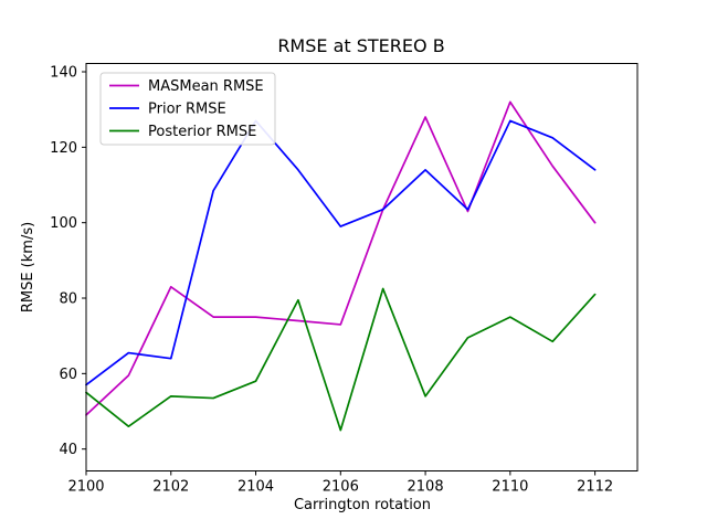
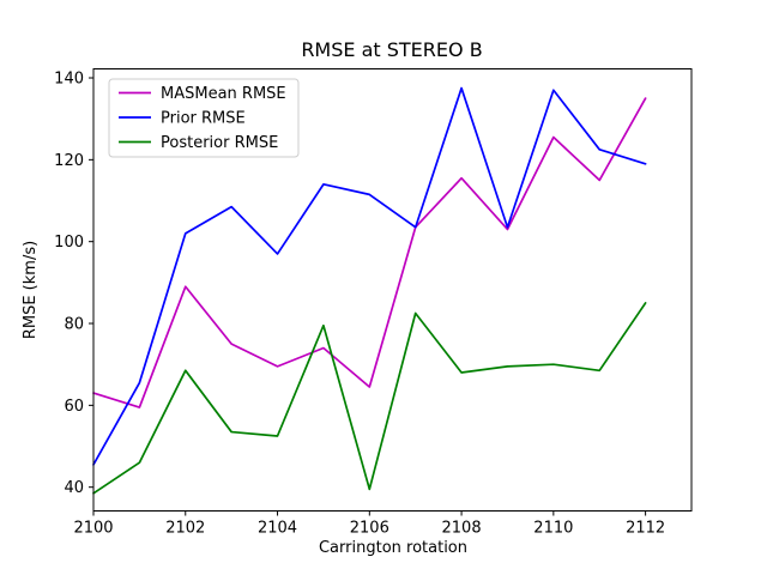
MASMean RMSE/2100: 49 -> 63
Prior RMSE/2100: 57 -> 46
Posterior RMSE/2100: 55 -> 38
MASMean RMSE/2102: 83 -> 89
Prior RMSE/2102: 64 -> 102
Posterior RMSE/2102: 54 -> 68
MASMean RMSE/2104: 75 -> 70
Prior RMSE/2104: 127 -> 97
Posterior RMSE/2104: 58 -> 52
MASMean RMSE/2106: 73 -> 64
Prior RMSE/2106: 99 -> 112
Posterior RMSE/2106: 45 -> 40
MASMean RMSE/2108: 128 -> 116
Prior RMSE/2108: 114 -> 138
Posterior RMSE/2108: 54 -> 68
MASMean RMSE/2110: 132 -> 126
Prior RMSE/2110: 127 -> 137
Posterior RMSE/2110: 75 -> 70
MASMean RMSE/2112: 100 -> 135
Prior RMSE/2112: 114 -> 119
Posterior RMSE/2112: 81 -> 85
